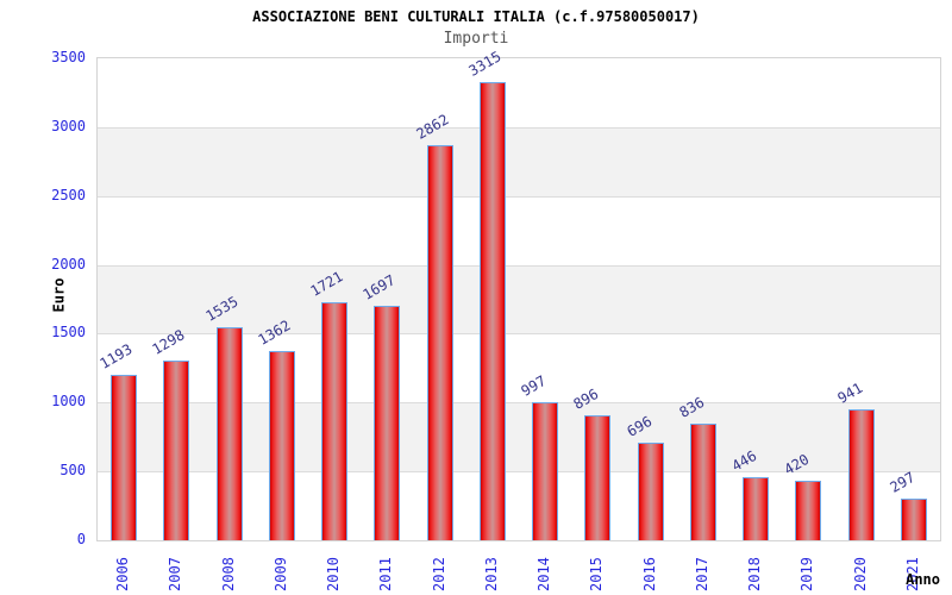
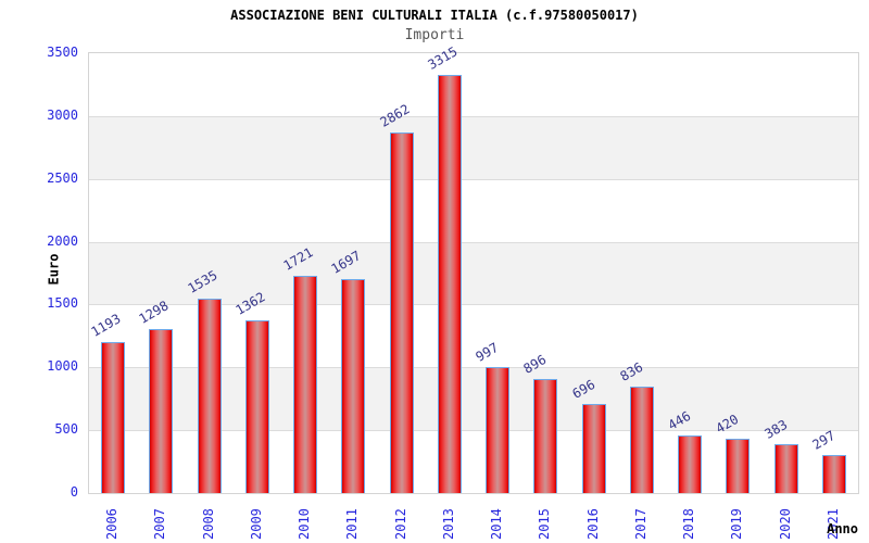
2020: 941 -> 383
